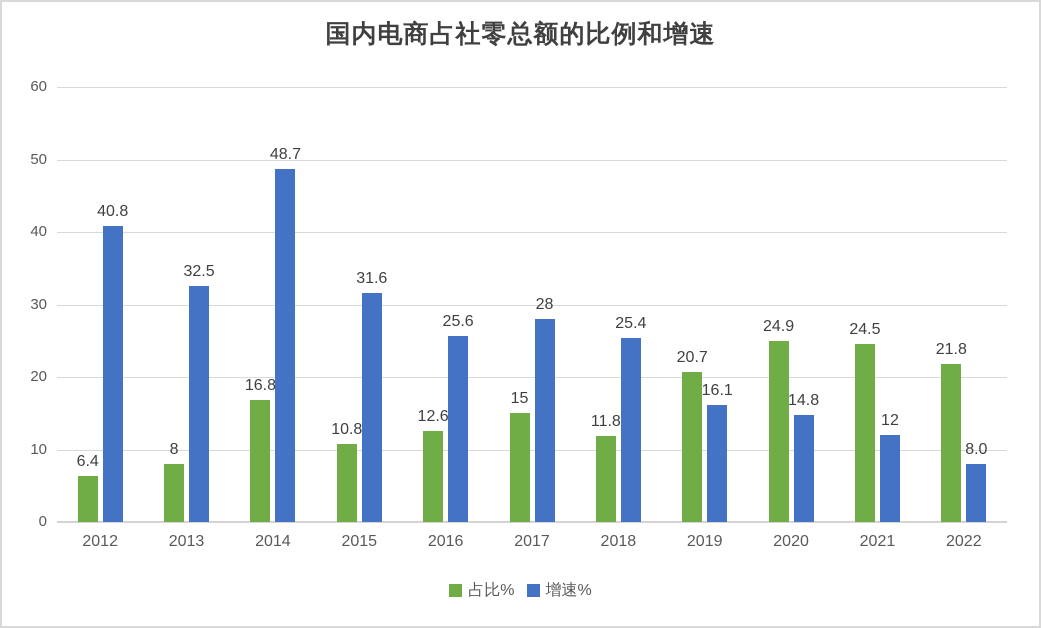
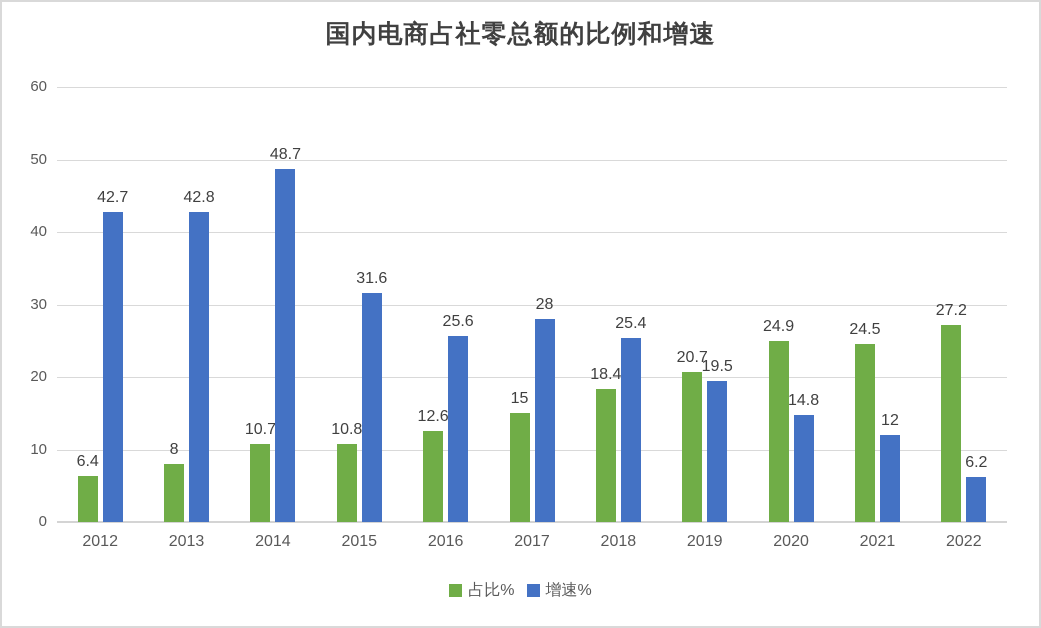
增速%/2012: 40.8 -> 42.7
增速%/2013: 32.5 -> 42.8
占比%/2014: 16.8 -> 10.7
占比%/2018: 11.8 -> 18.4
增速%/2019: 16.1 -> 19.5
占比%/2022: 21.8 -> 27.2
增速%/2022: 8.0 -> 6.2
